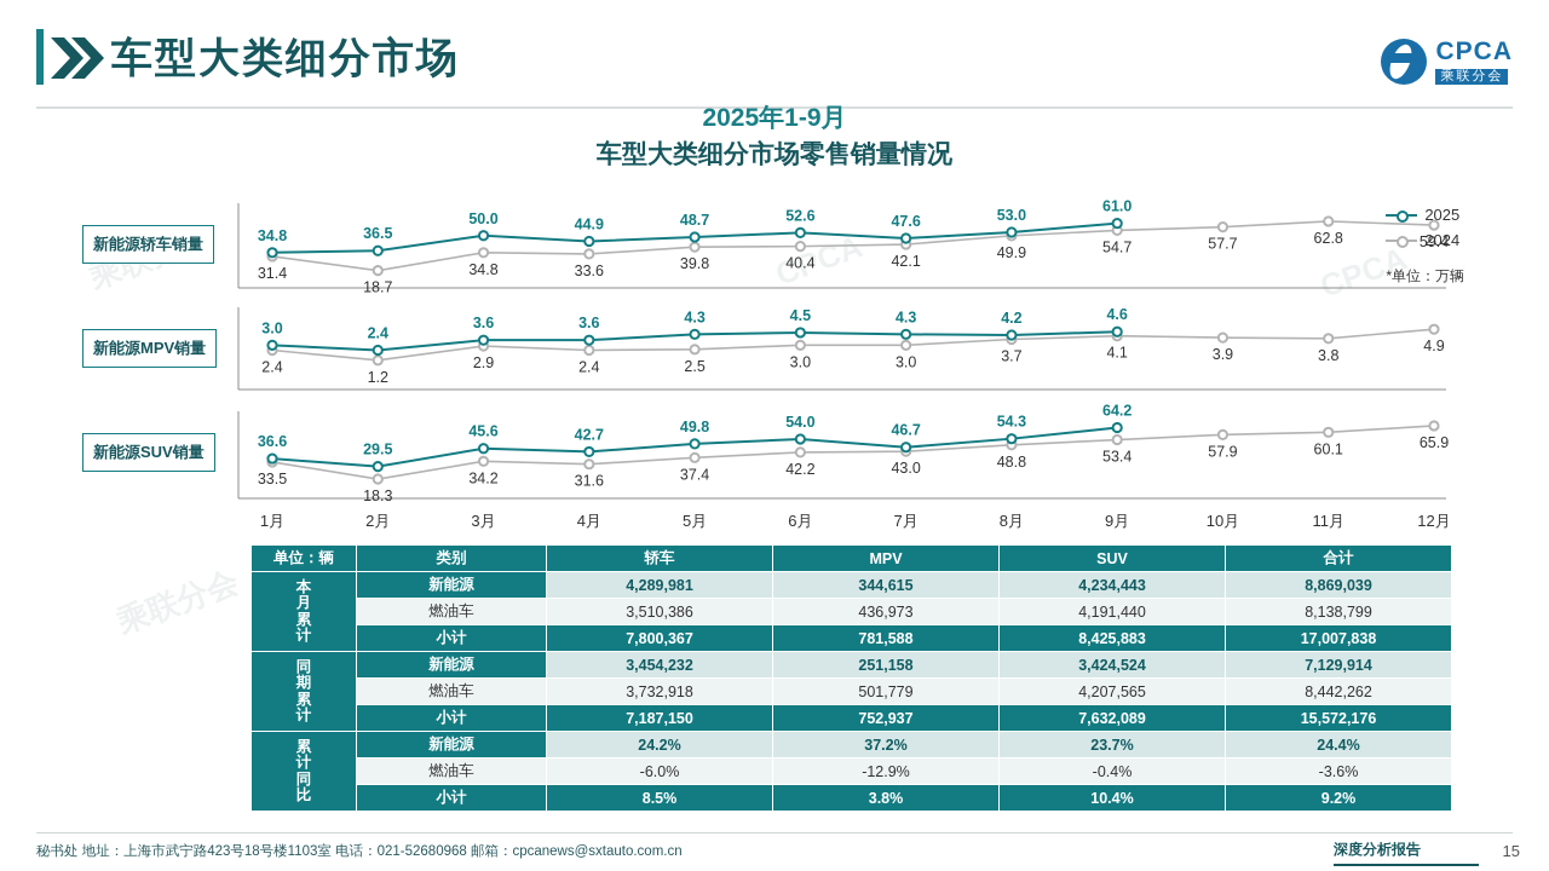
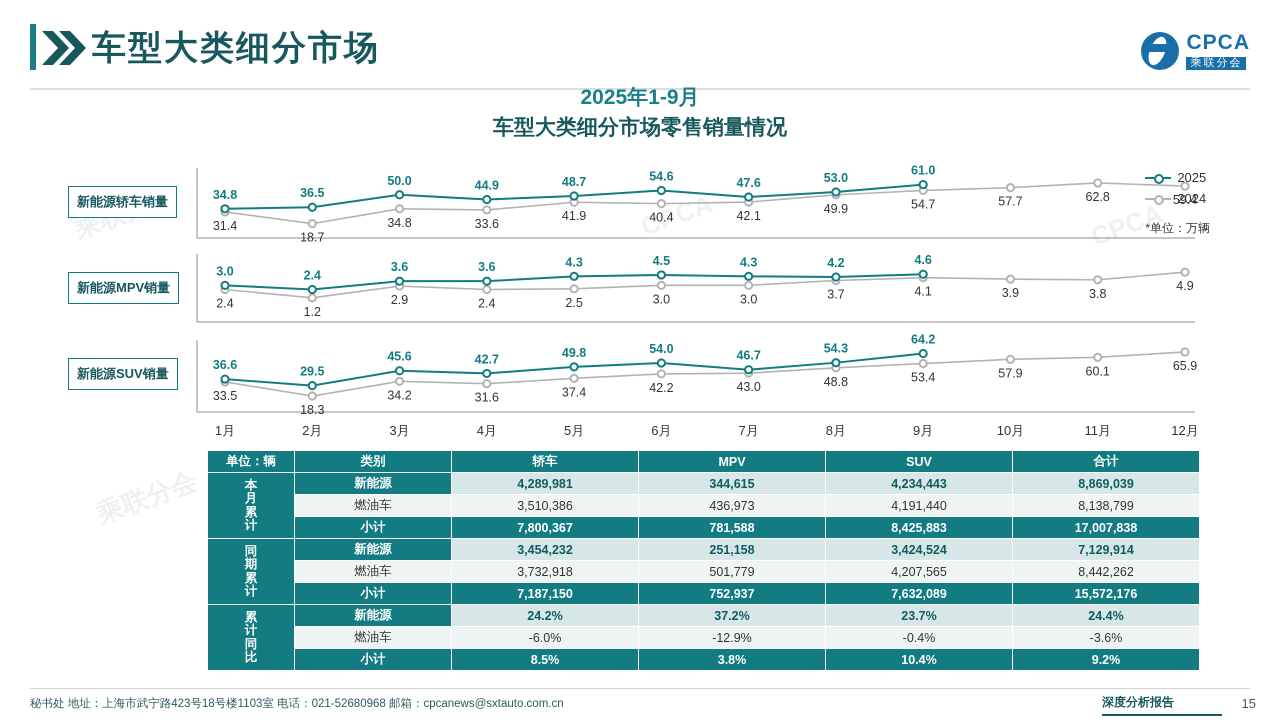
新能源轿车销量/2024/5月: 39.8 -> 41.9
新能源轿车销量/2025/6月: 52.6 -> 54.6
